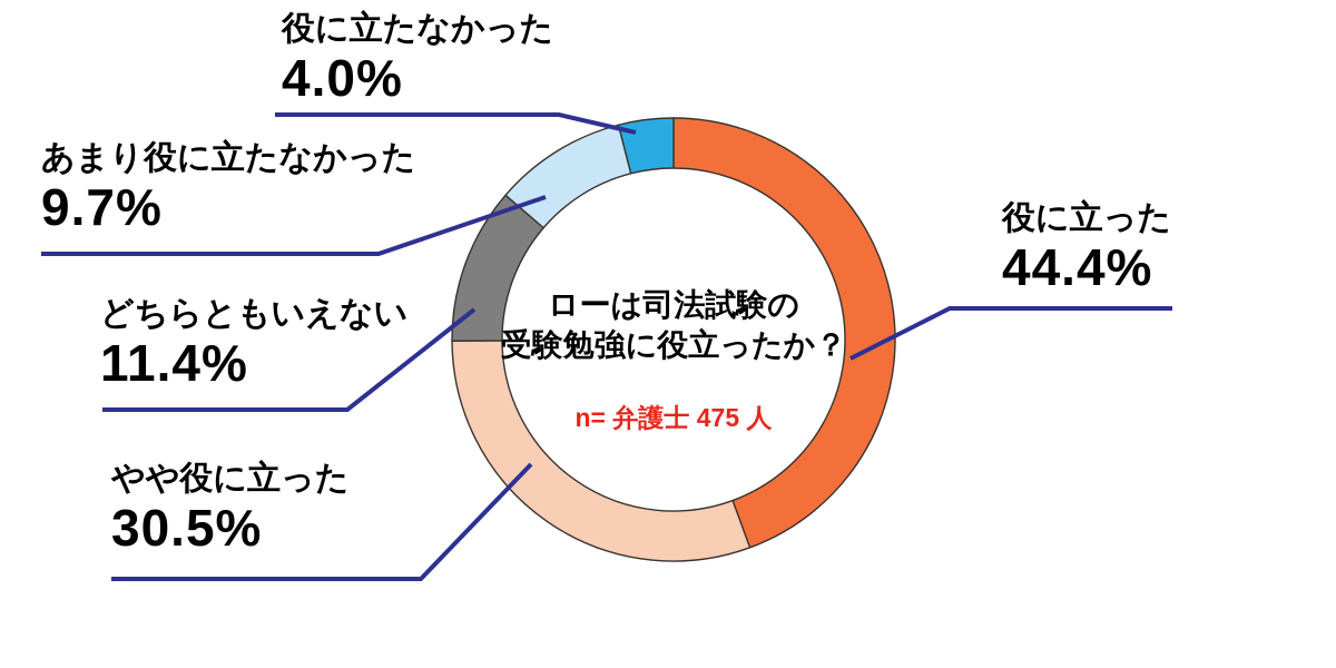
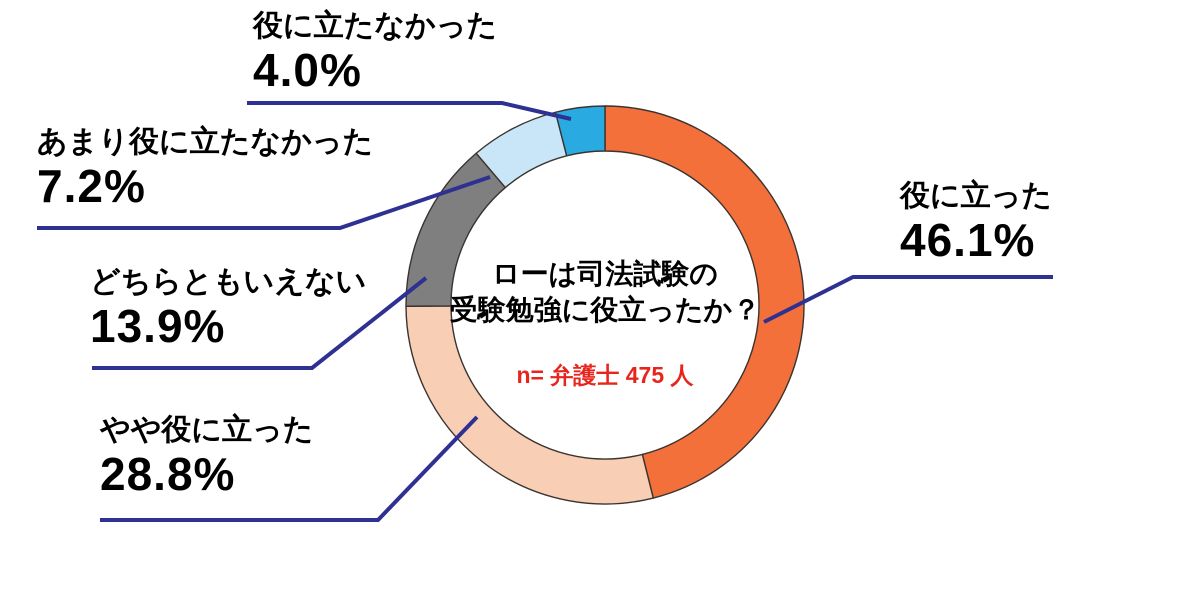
役に立った: 44.4% -> 46.1%
やや役に立った: 30.5% -> 28.8%
どちらともいえない: 11.4% -> 13.9%
あまり役に立たなかった: 9.7% -> 7.2%
